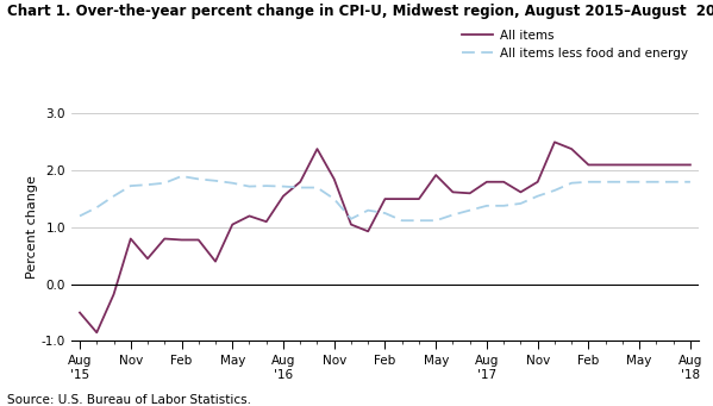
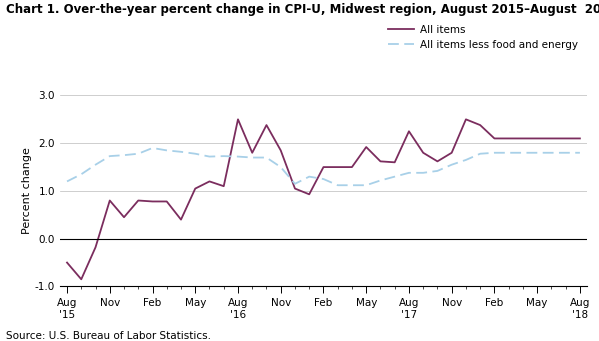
All items/Aug '16: 1.55 -> 2.50
All items/Aug '17: 1.80 -> 2.25
